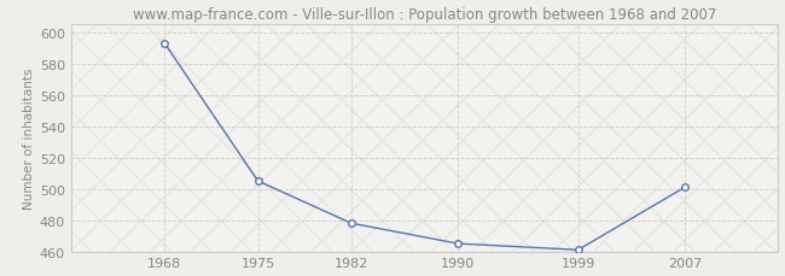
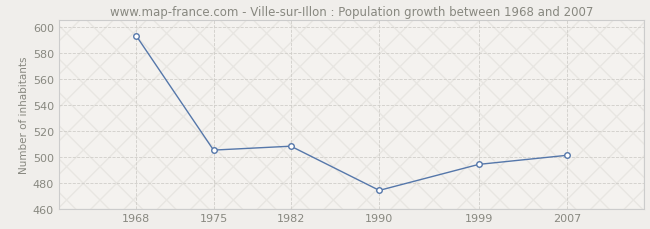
1982: 478 -> 508
1990: 465 -> 474
1999: 461 -> 494
